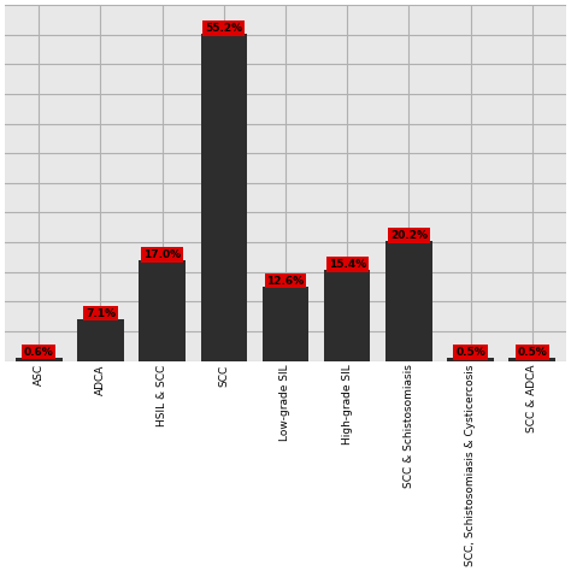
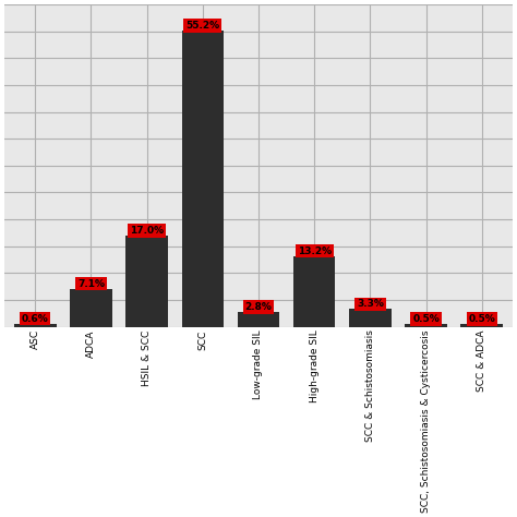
Low-grade SIL: 12.6% -> 2.8%
High-grade SIL: 15.4% -> 13.2%
SCC & Schistosomiasis: 20.2% -> 3.3%
